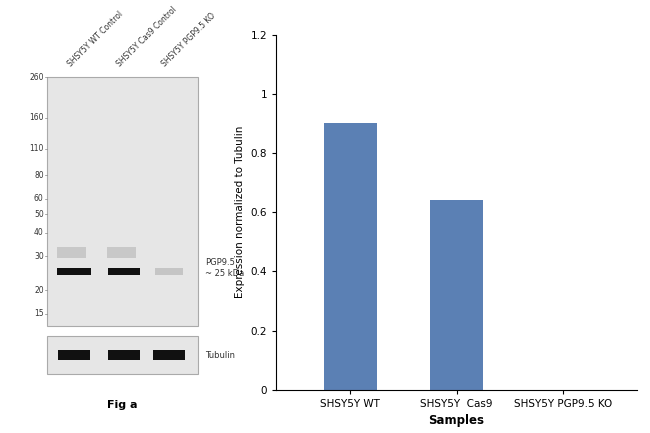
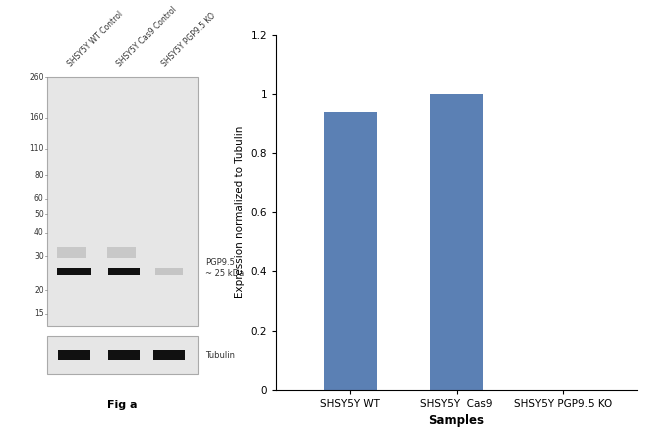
SHSY5Y WT: 0.90 -> 0.94
SHSY5Y Cas9: 0.64 -> 1.00
